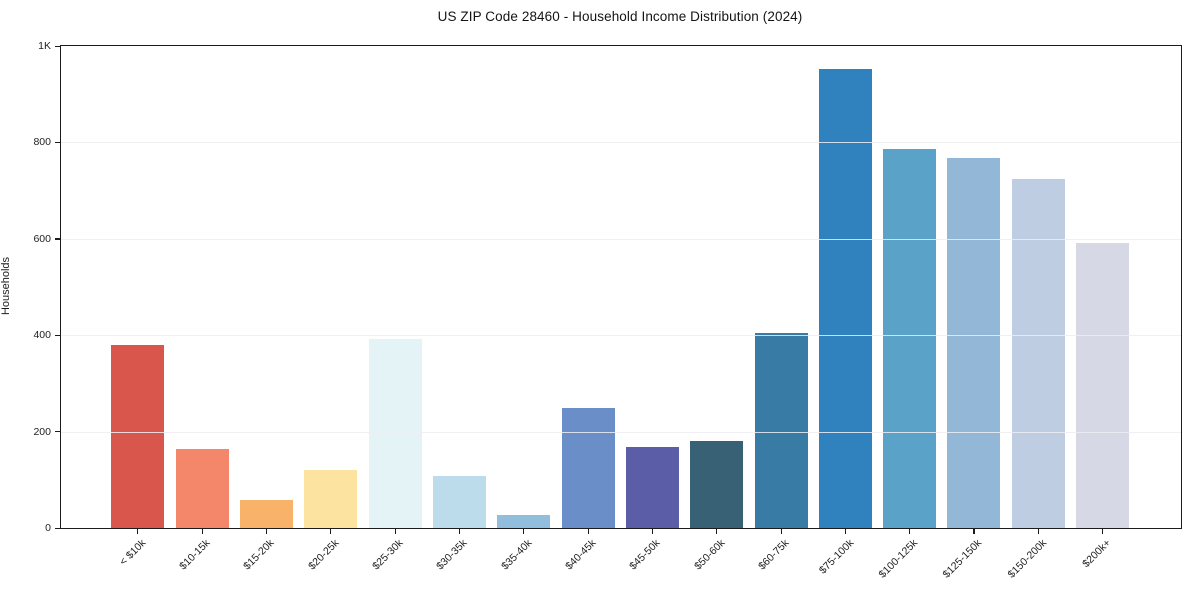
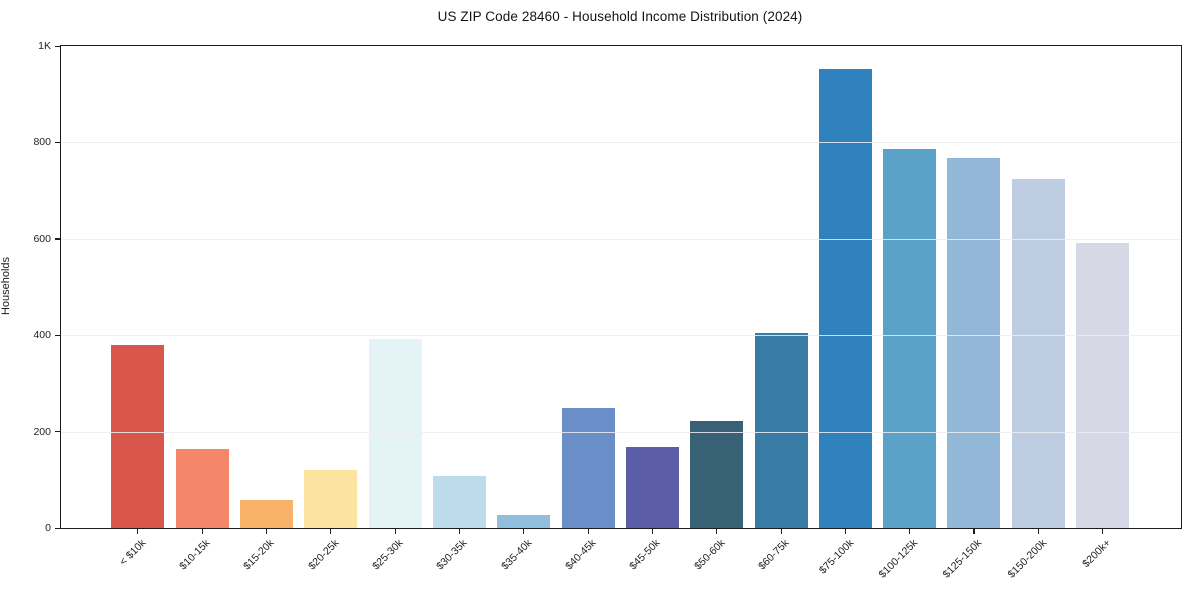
$50-60k: 180 -> 220
